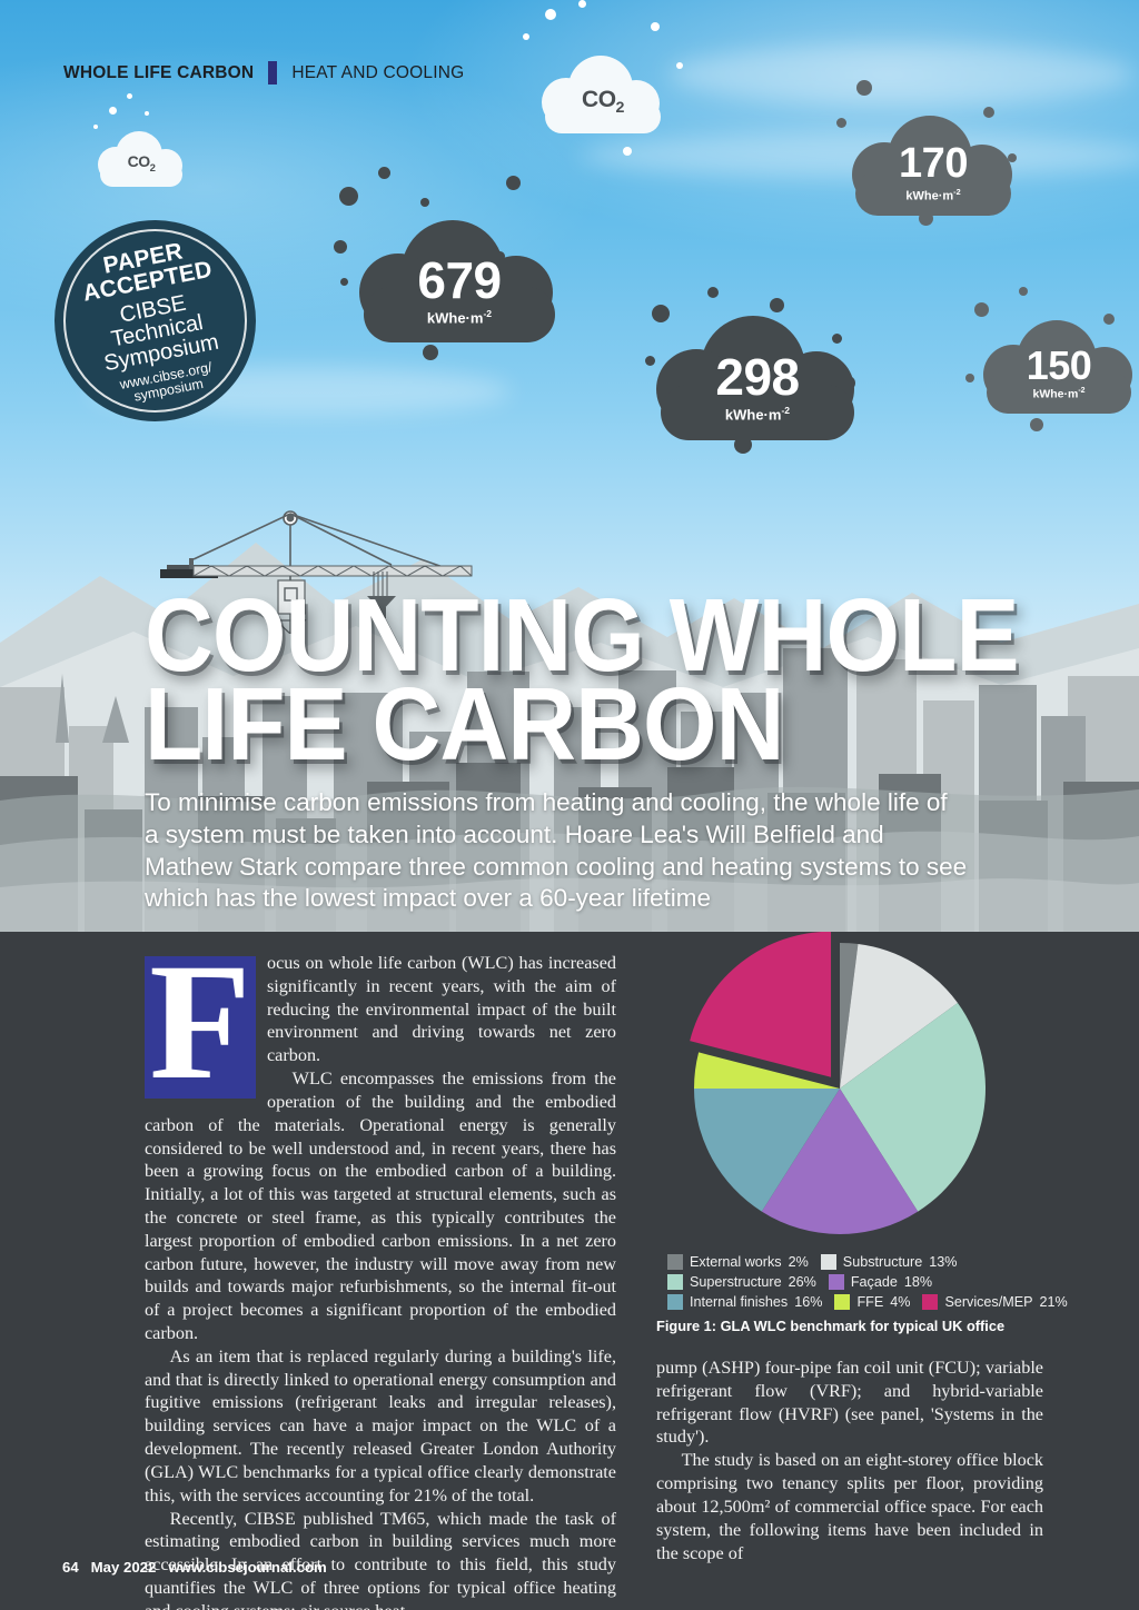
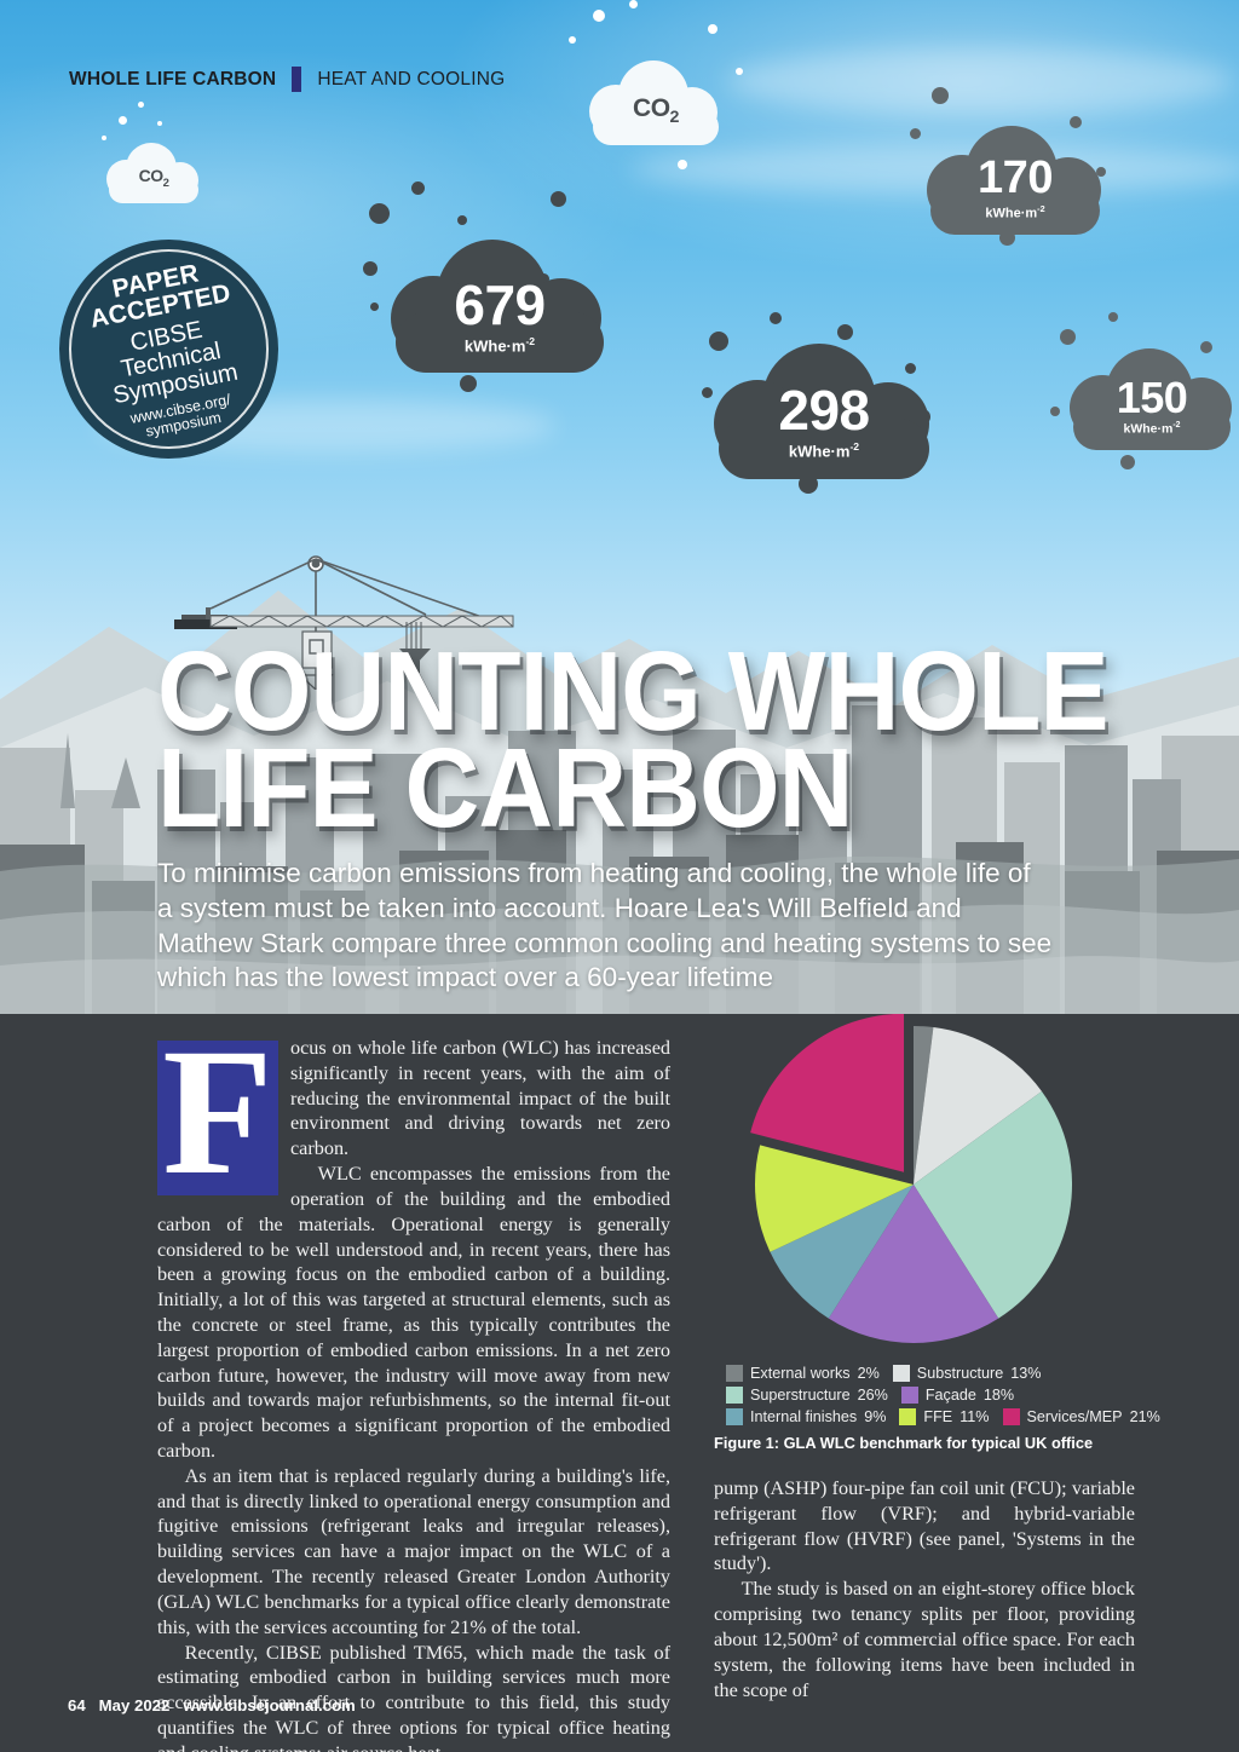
Internal finishes: 16% -> 9%
FFE: 4% -> 11%
